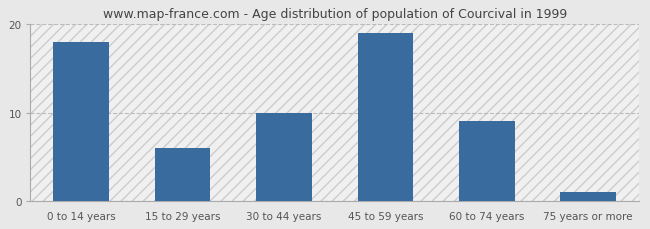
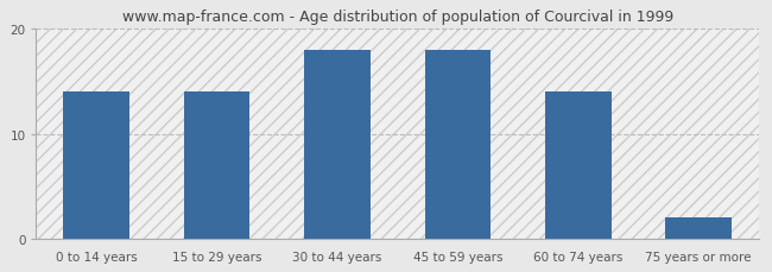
0 to 14 years: 18 -> 14
15 to 29 years: 6 -> 14
30 to 44 years: 10 -> 18
45 to 59 years: 19 -> 18
60 to 74 years: 9 -> 14
75 years or more: 1 -> 2
